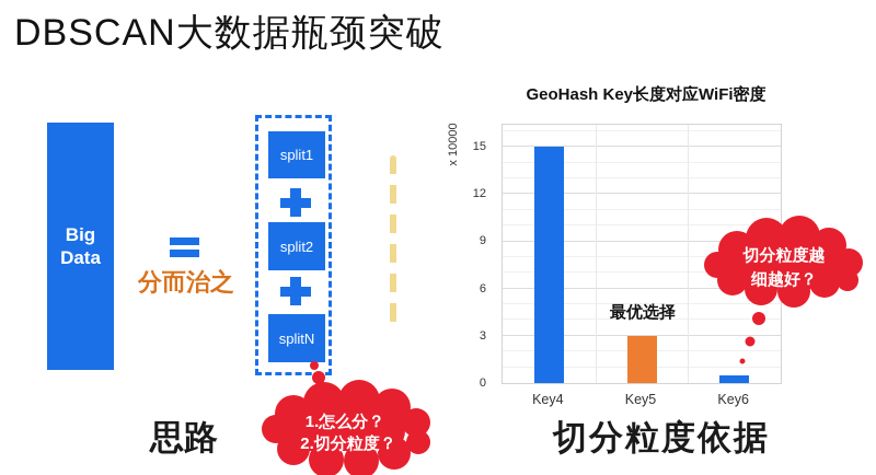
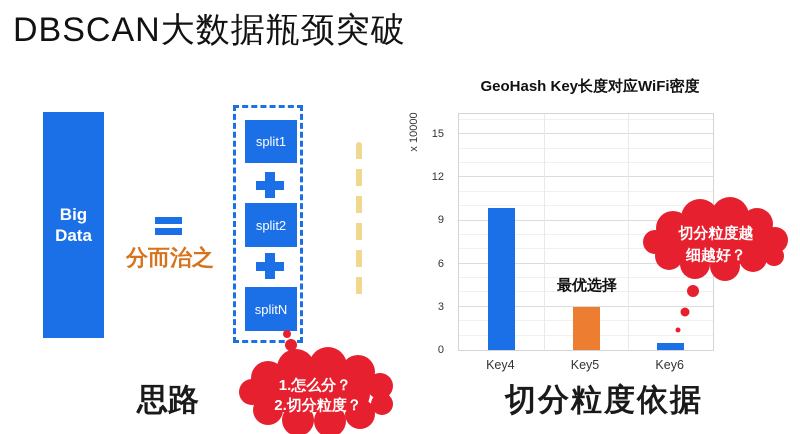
Key4: 15.0 -> 9.9
